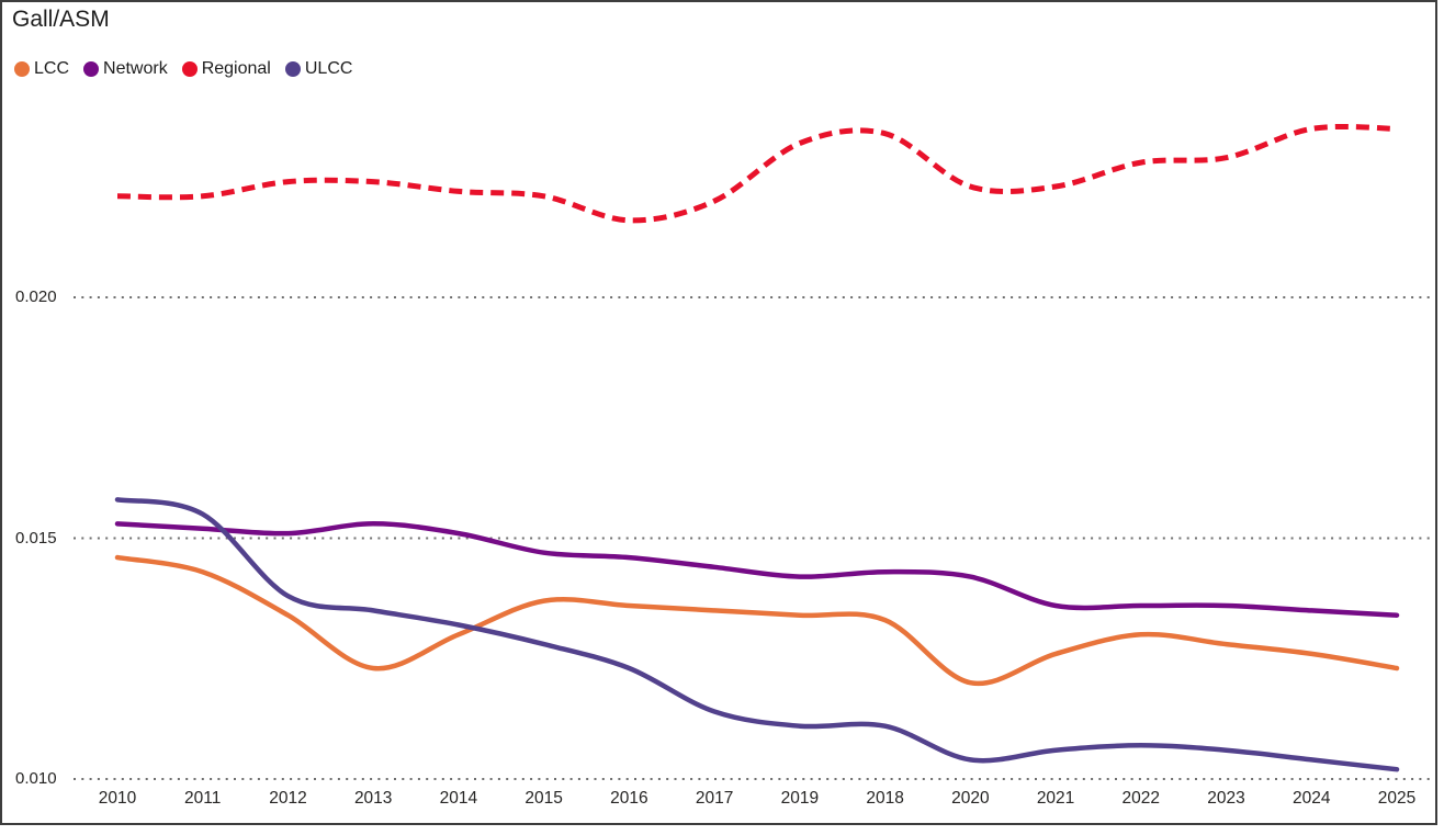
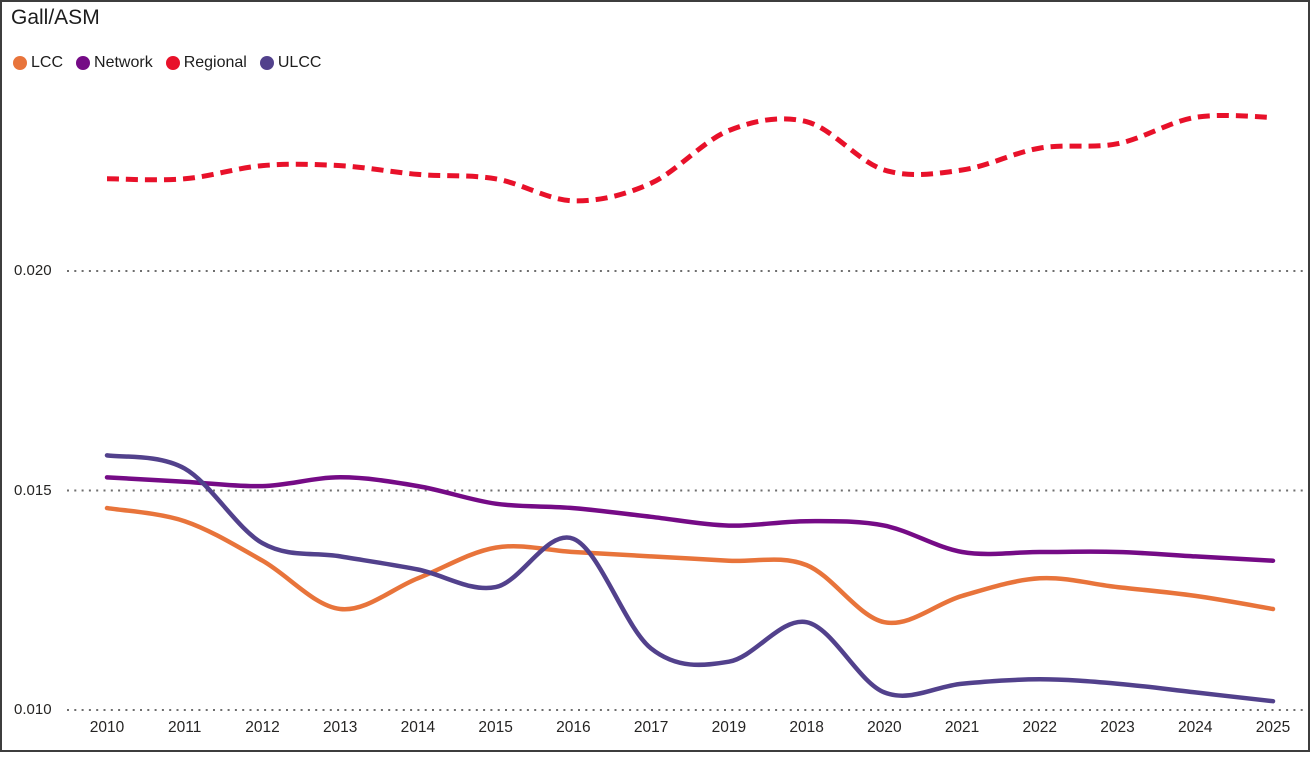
ULCC/2016: 0.0123 -> 0.0139
ULCC/2018: 0.0111 -> 0.0120
